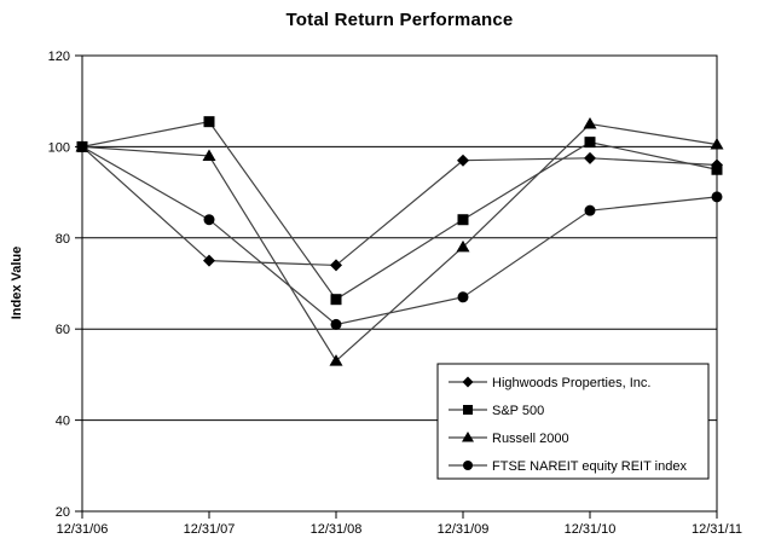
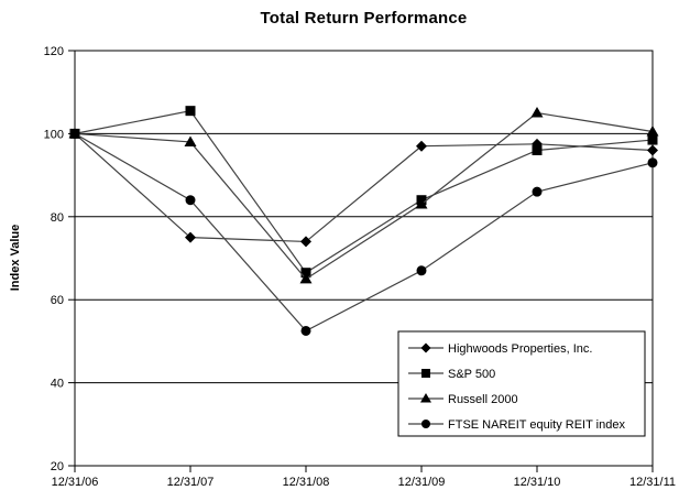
Russell 2000/12/31/08: 53 -> 65
FTSE NAREIT equity REIT index/12/31/08: 61 -> 52
Russell 2000/12/31/09: 78 -> 83
S&P 500/12/31/10: 101 -> 96
S&P 500/12/31/11: 95 -> 98
FTSE NAREIT equity REIT index/12/31/11: 89 -> 93
